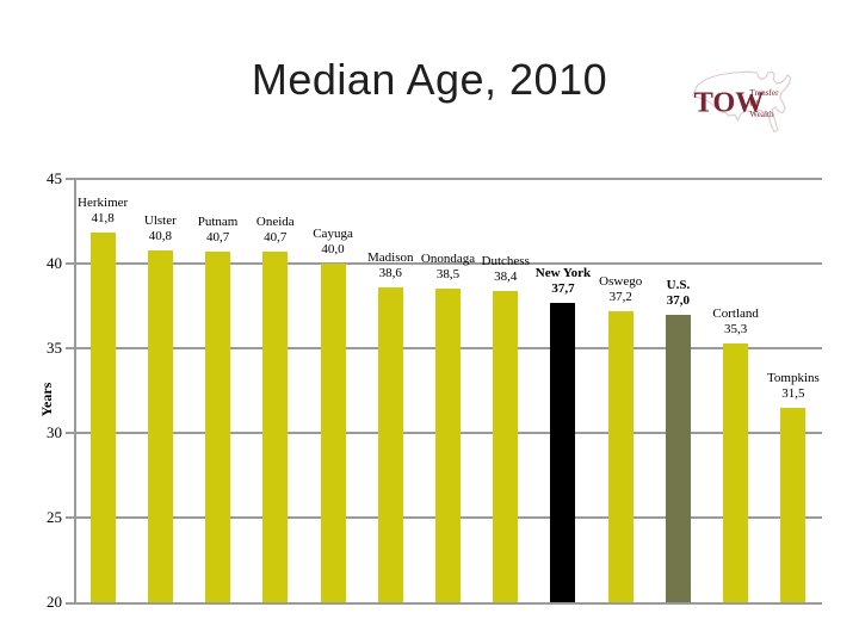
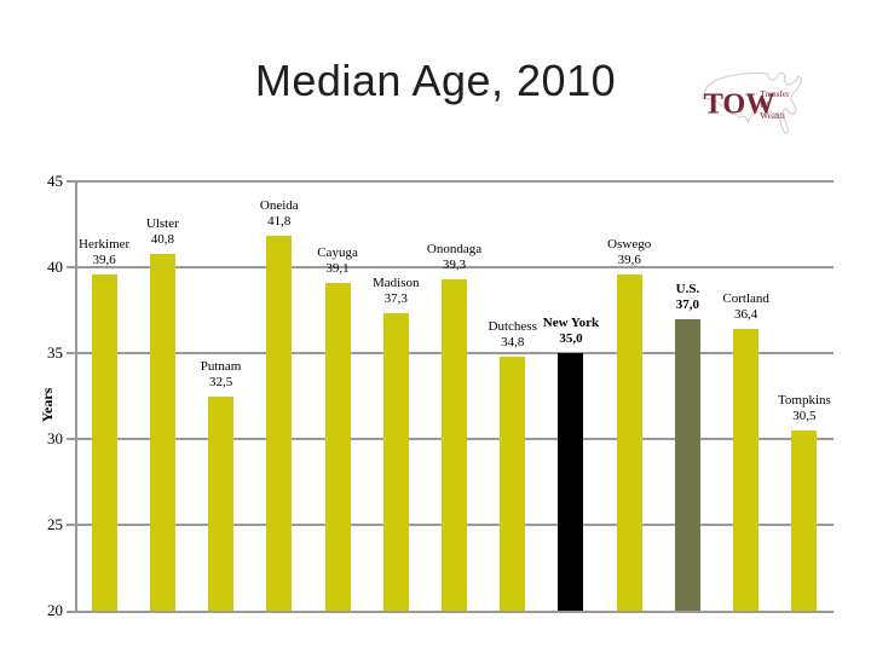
Herkimer: 41,8 -> 39,6
Putnam: 40,7 -> 32,5
Oneida: 40,7 -> 41,8
Cayuga: 40,0 -> 39,1
Madison: 38,6 -> 37,3
Onondaga: 38,5 -> 39,3
Dutchess: 38,4 -> 34,8
New York: 37,7 -> 35,0
Oswego: 37,2 -> 39,6
Cortland: 35,3 -> 36,4
Tompkins: 31,5 -> 30,5
